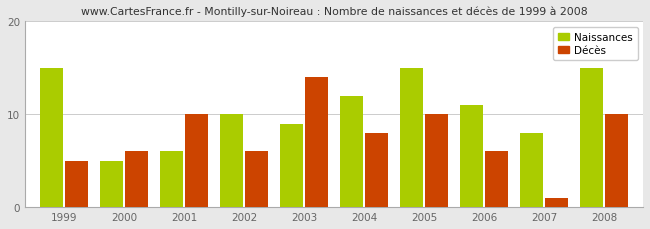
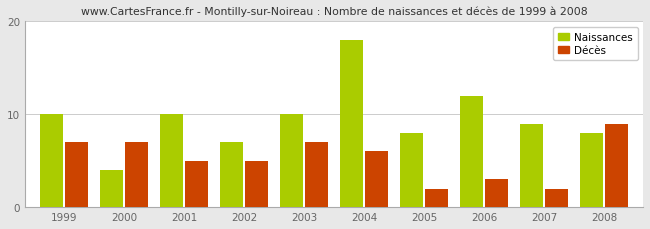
Naissances/1999: 15 -> 10
Décès/1999: 5 -> 7
Naissances/2000: 5 -> 4
Décès/2000: 6 -> 7
Naissances/2001: 6 -> 10
Décès/2001: 10 -> 5
Naissances/2002: 10 -> 7
Décès/2002: 6 -> 5
Naissances/2003: 9 -> 10
Décès/2003: 14 -> 7
Naissances/2004: 12 -> 18
Décès/2004: 8 -> 6
Naissances/2005: 15 -> 8
Décès/2005: 10 -> 2
Naissances/2006: 11 -> 12
Décès/2006: 6 -> 3
Naissances/2007: 8 -> 9
Décès/2007: 1 -> 2
Naissances/2008: 15 -> 8
Décès/2008: 10 -> 9
